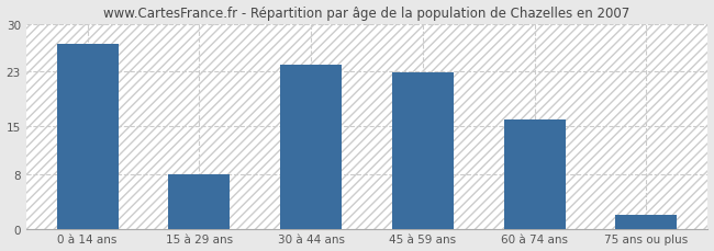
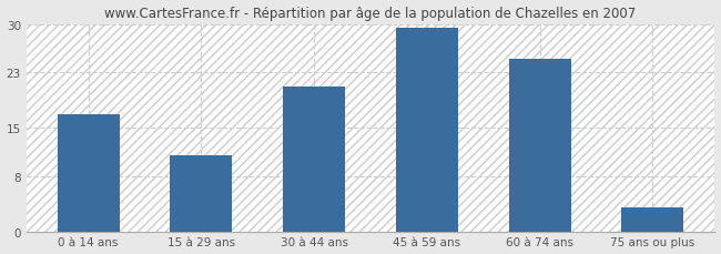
0 à 14 ans: 27.0 -> 17.0
15 à 29 ans: 8.0 -> 11.0
30 à 44 ans: 24.0 -> 21.0
45 à 59 ans: 22.8 -> 29.5
60 à 74 ans: 16.0 -> 25.0
75 ans ou plus: 2.0 -> 3.5
